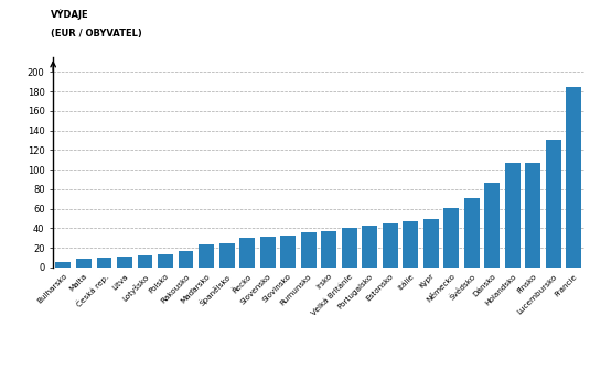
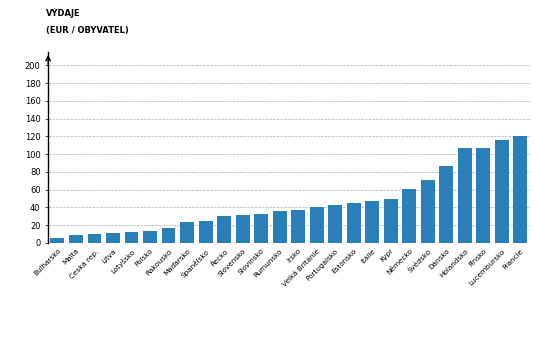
Lucembursko: 131 -> 116
Francie: 185 -> 120
